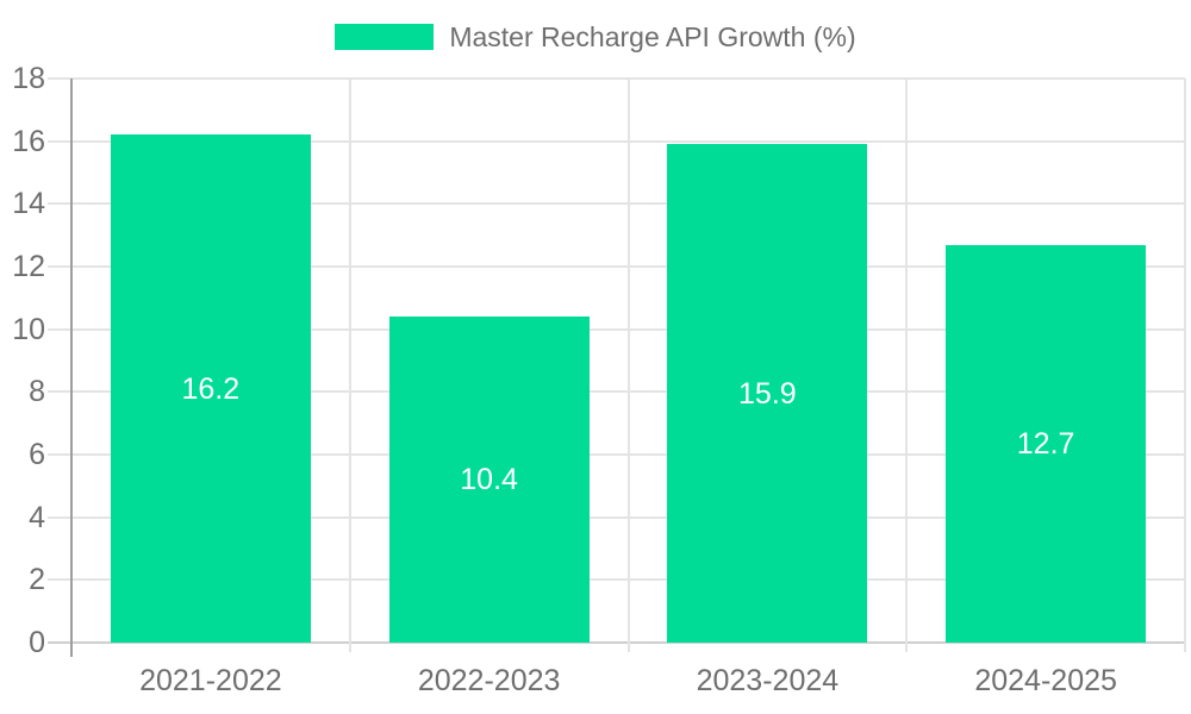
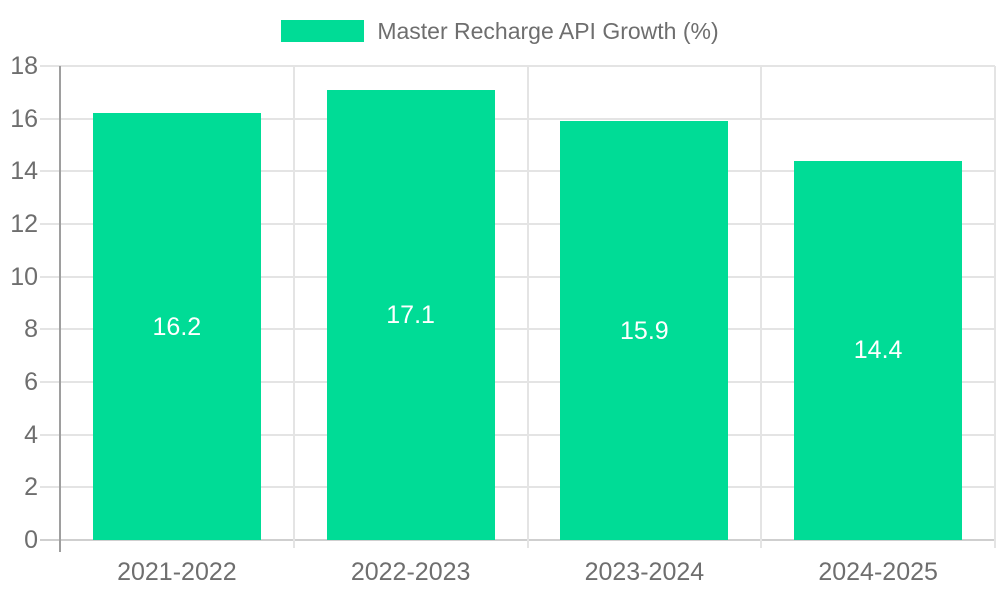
2022-2023: 10.4 -> 17.1
2024-2025: 12.7 -> 14.4
